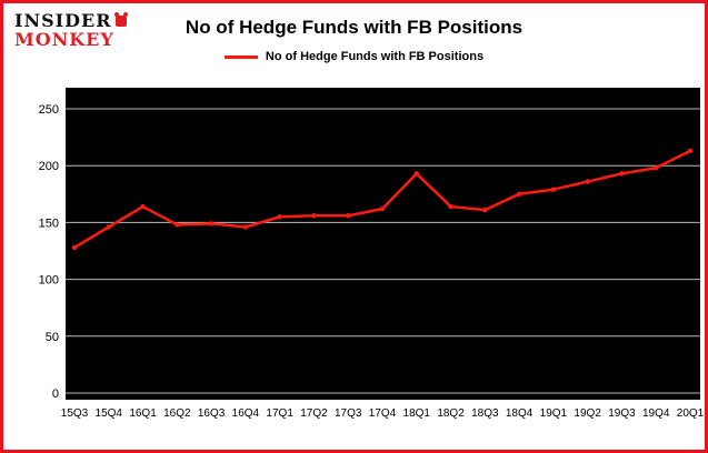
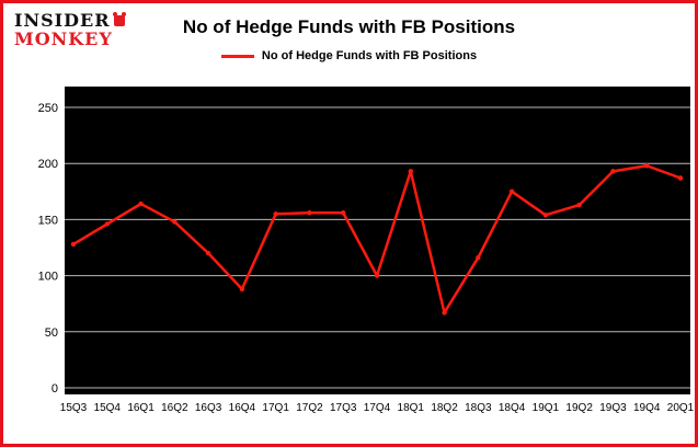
16Q3: 149 -> 120
16Q4: 146 -> 88
17Q4: 162 -> 100
18Q2: 164 -> 67
18Q3: 161 -> 116
19Q1: 179 -> 154
19Q2: 186 -> 163
20Q1: 213 -> 187
